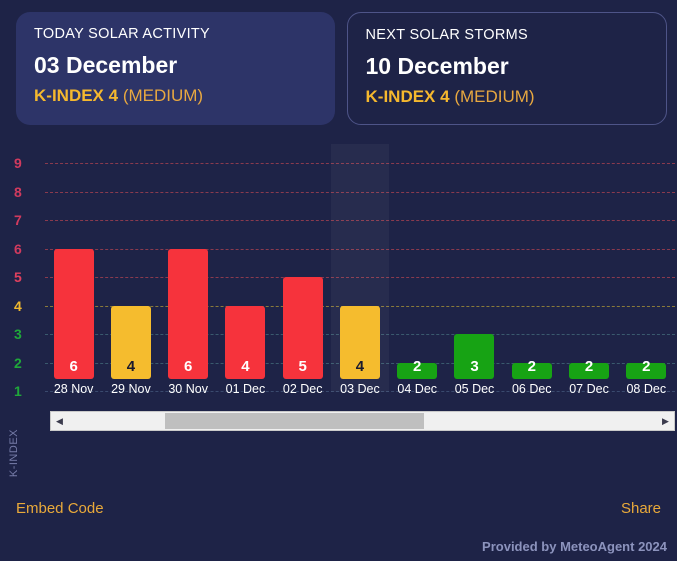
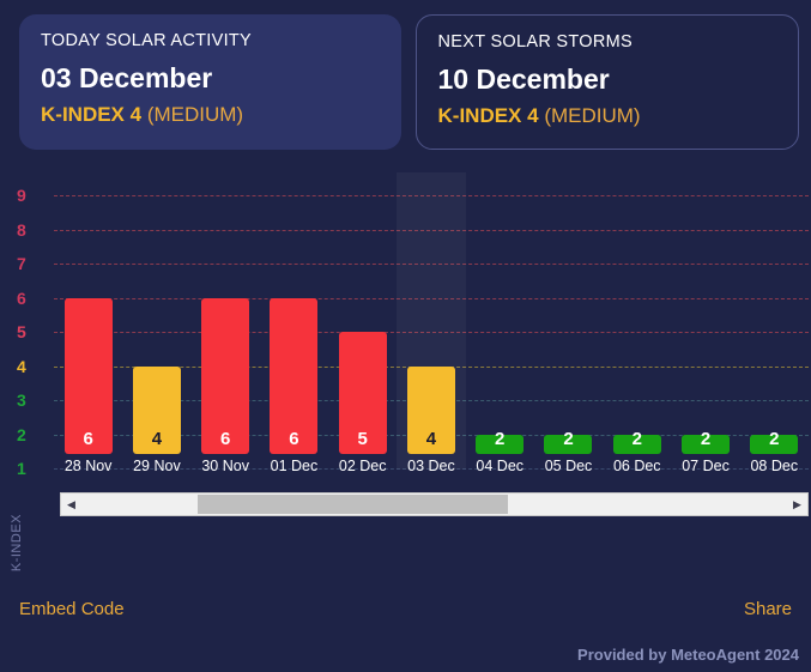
01 Dec: 4 -> 6
05 Dec: 3 -> 2
